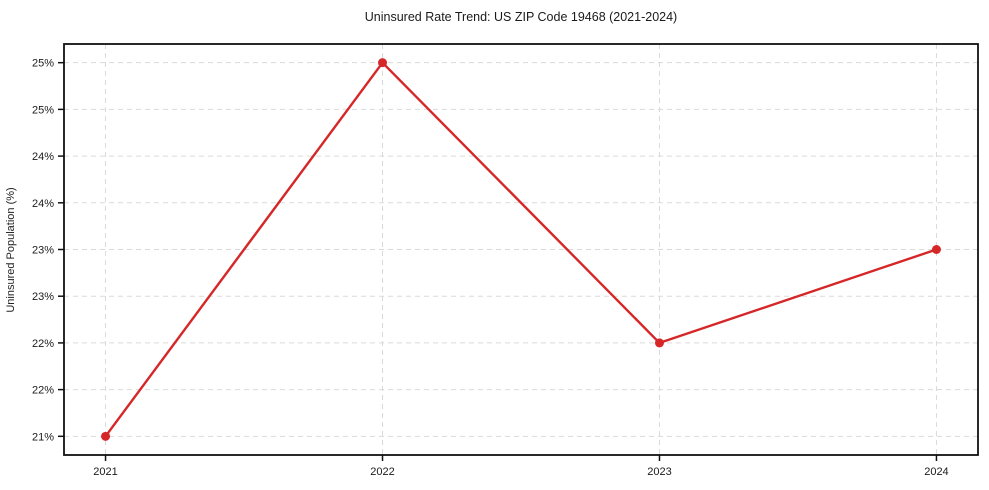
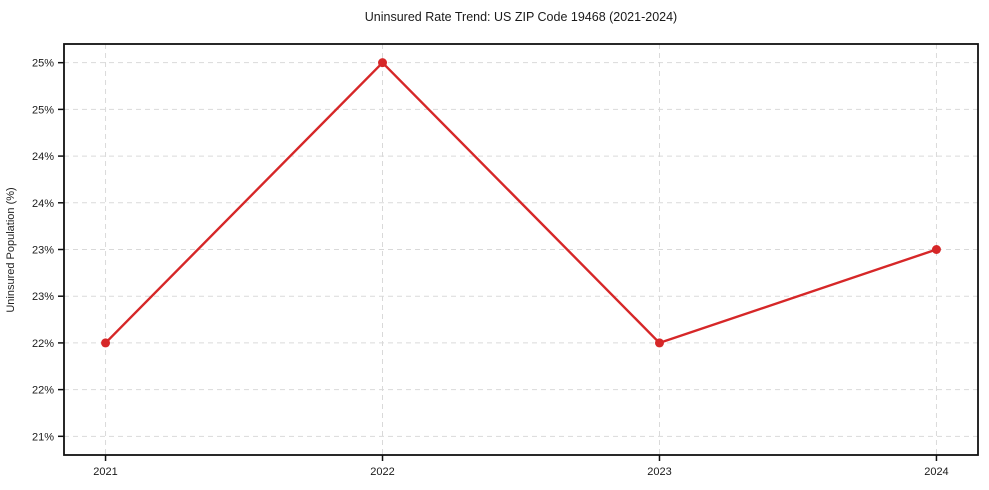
2021: 21% -> 22%
